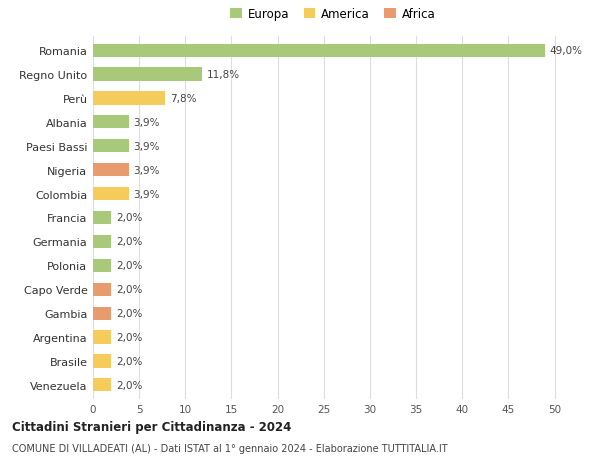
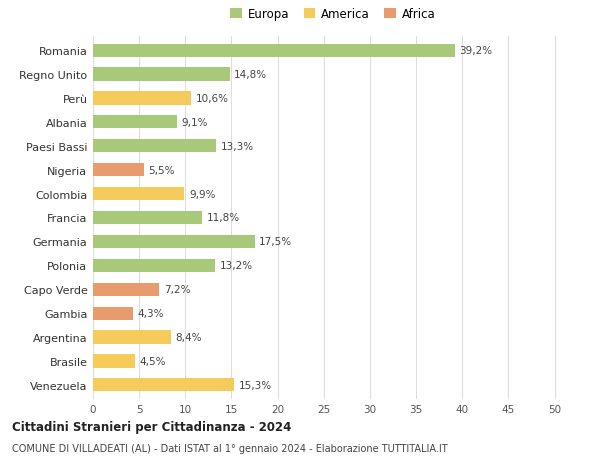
Romania: 49,0% -> 39,2%
Regno Unito: 11,8% -> 14,8%
Perù: 7,8% -> 10,6%
Albania: 3,9% -> 9,1%
Paesi Bassi: 3,9% -> 13,3%
Nigeria: 3,9% -> 5,5%
Colombia: 3,9% -> 9,9%
Francia: 2,0% -> 11,8%
Germania: 2,0% -> 17,5%
Polonia: 2,0% -> 13,2%
Capo Verde: 2,0% -> 7,2%
Gambia: 2,0% -> 4,3%
Argentina: 2,0% -> 8,4%
Brasile: 2,0% -> 4,5%
Venezuela: 2,0% -> 15,3%
